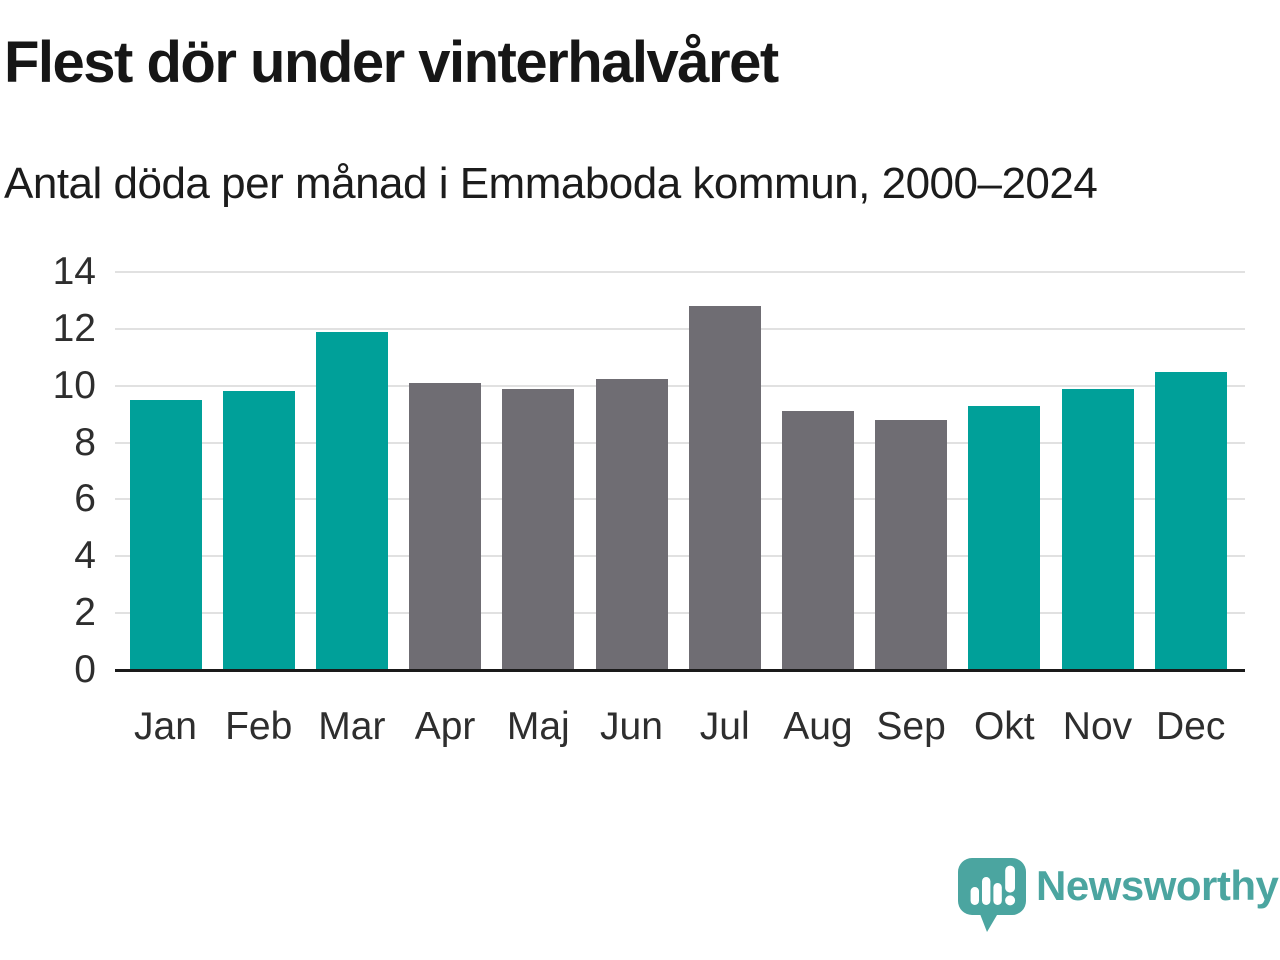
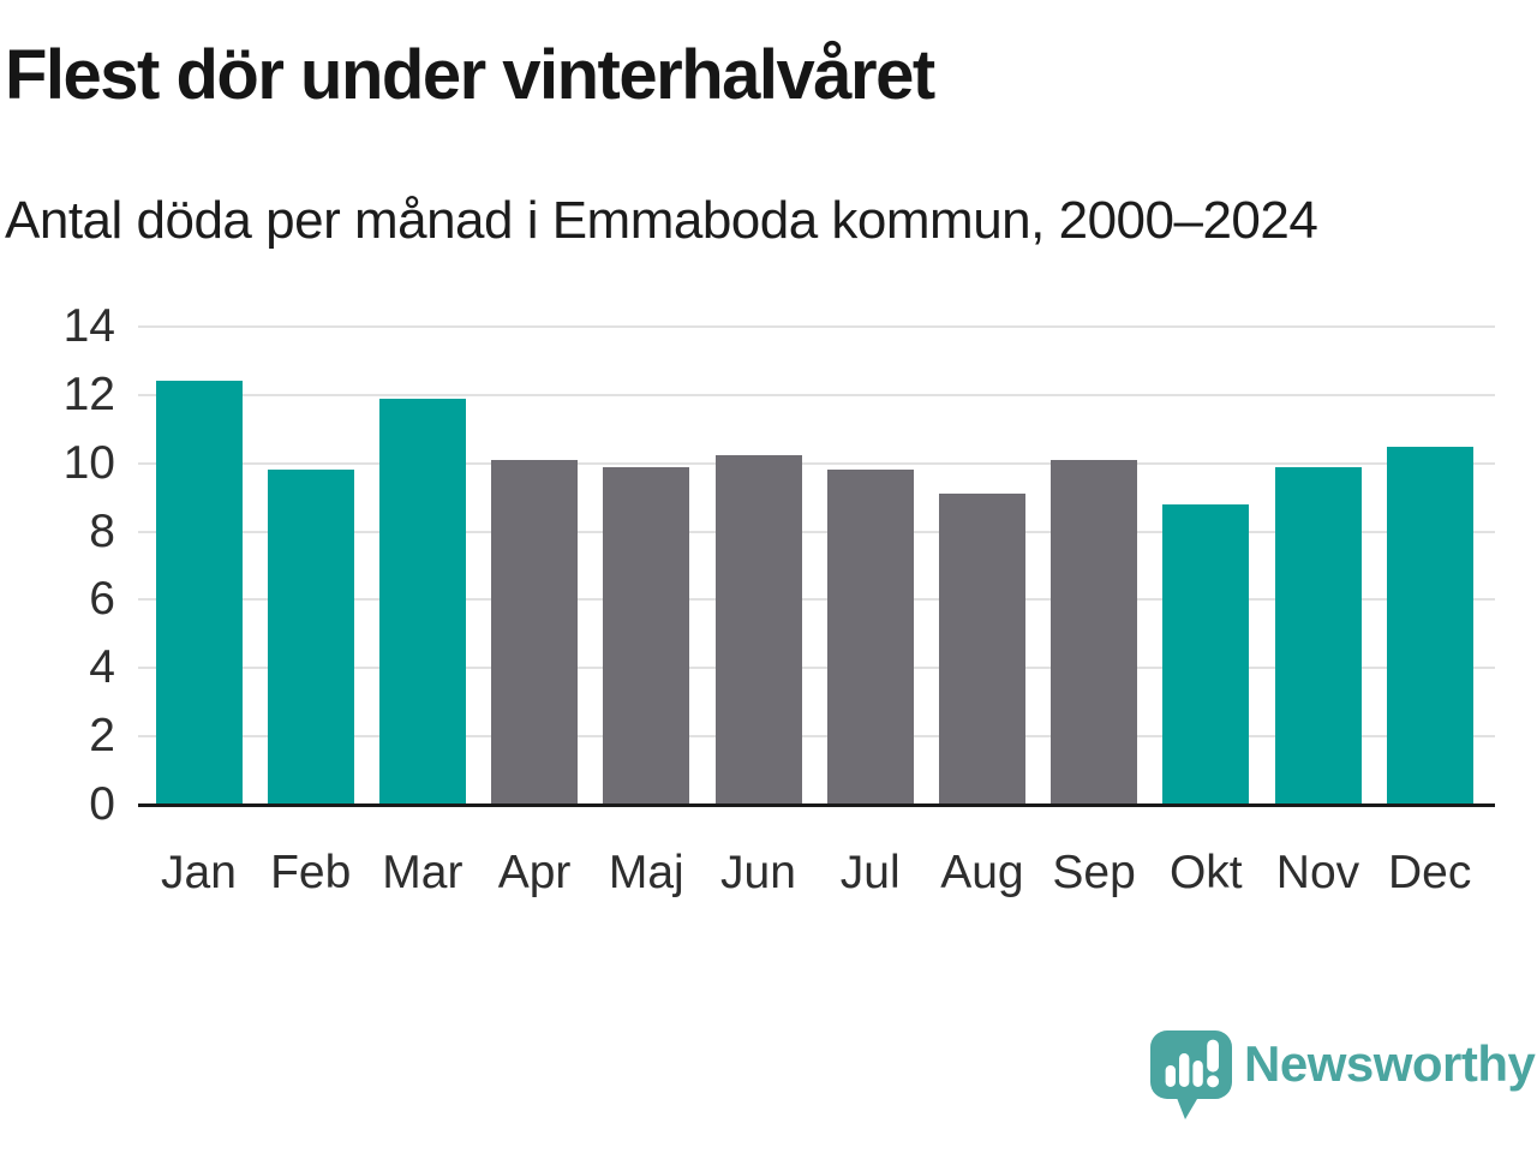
Jan: 9.5 -> 12.4
Jul: 12.8 -> 9.8
Sep: 8.8 -> 10.1
Okt: 9.3 -> 8.8
